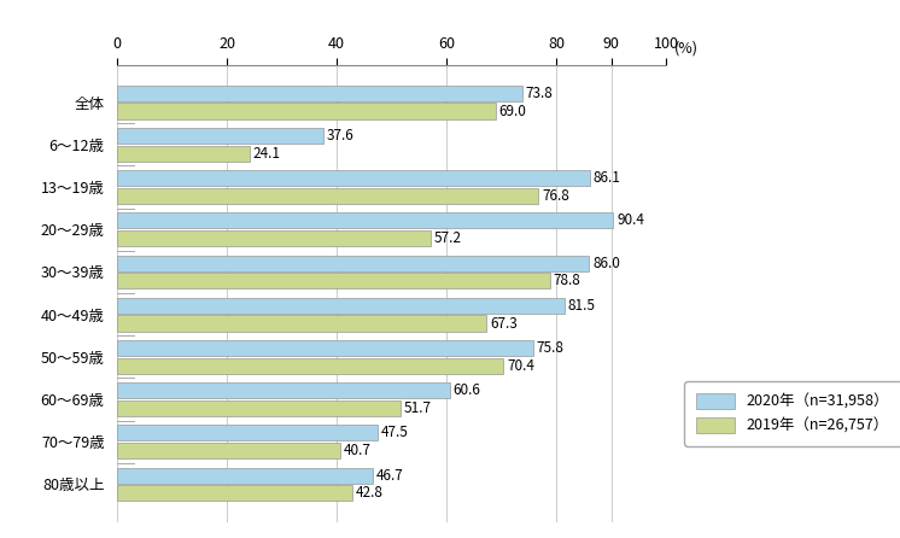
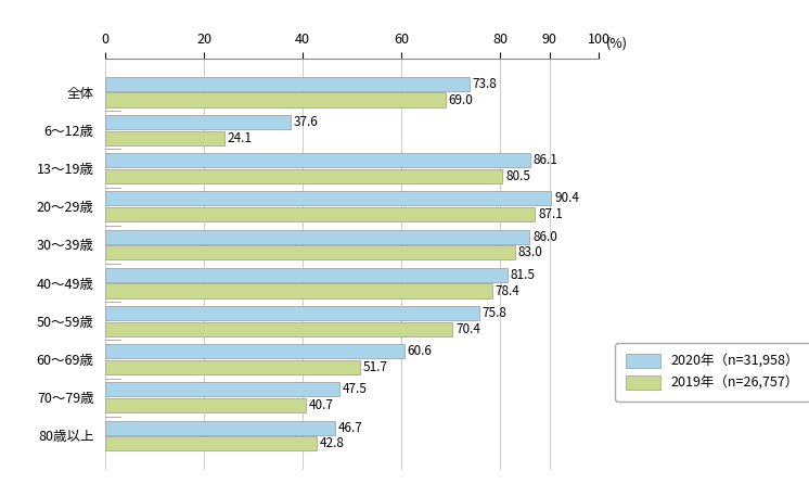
2019年（n=26,757）/13～19歳: 76.8 -> 80.5
2019年（n=26,757）/20～29歳: 57.2 -> 87.1
2019年（n=26,757）/30～39歳: 78.8 -> 83.0
2019年（n=26,757）/40～49歳: 67.3 -> 78.4
